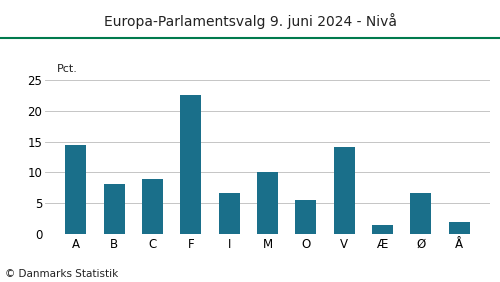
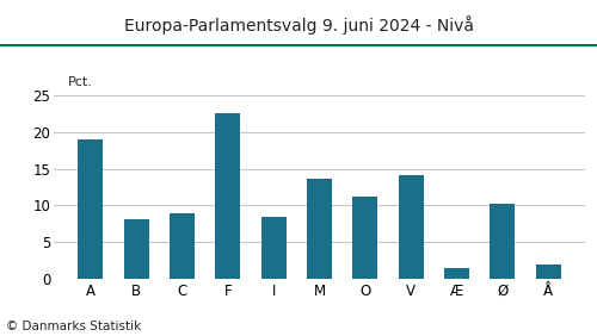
A: 14.5 -> 19.0
I: 6.7 -> 8.4
M: 10.1 -> 13.6
O: 5.6 -> 11.2
Ø: 6.7 -> 10.2
